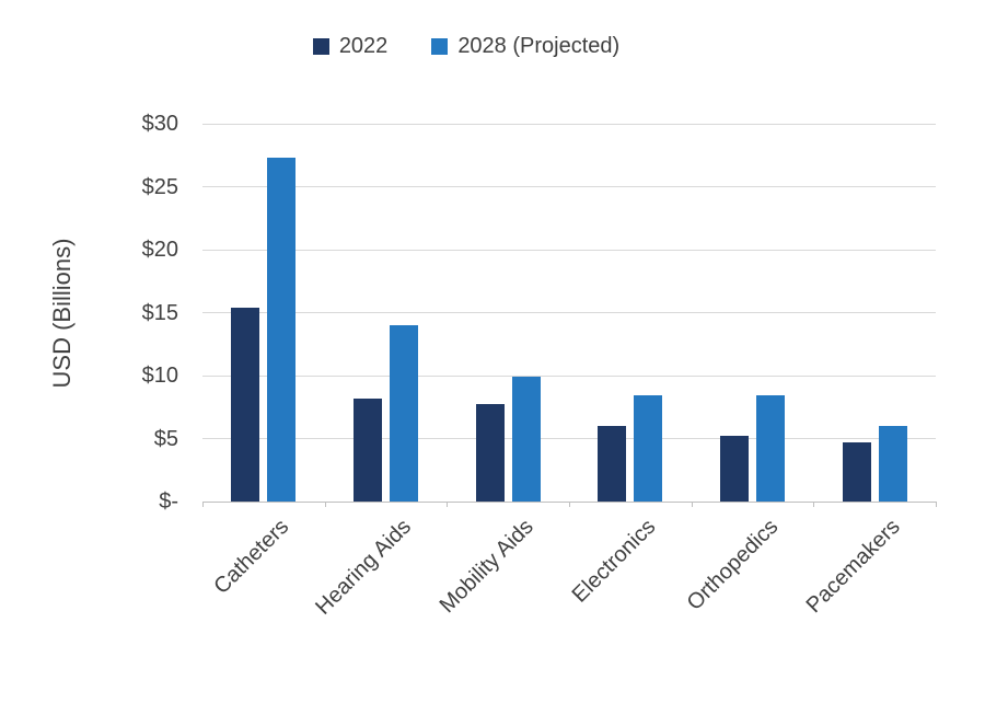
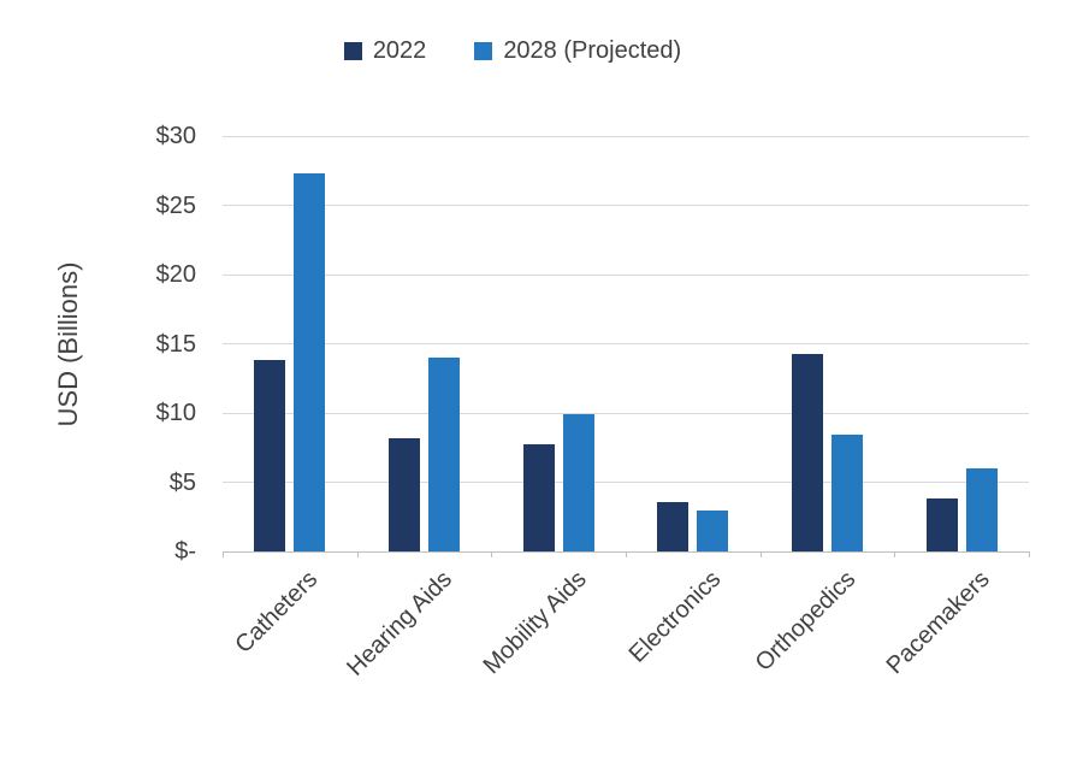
2022/Catheters: $15.4 -> $13.8
2022/Electronics: $6.0 -> $3.6
2028 (Projected)/Electronics: $8.4 -> $3.0
2022/Orthopedics: $5.2 -> $14.3
2022/Pacemakers: $4.7 -> $3.8
